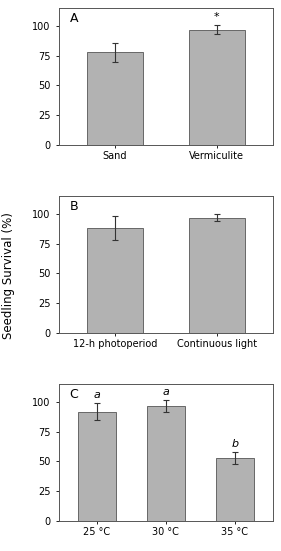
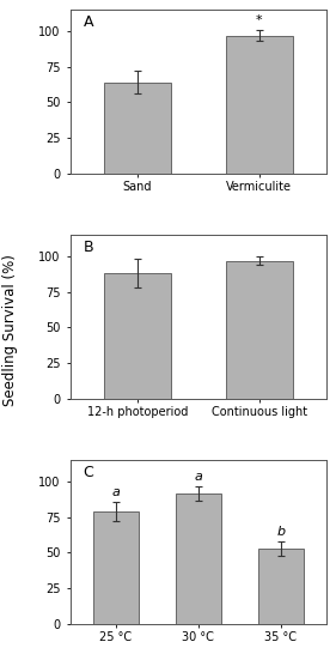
Sand: 78 -> 64
25 °C: 92 -> 79
30 °C: 97 -> 92
